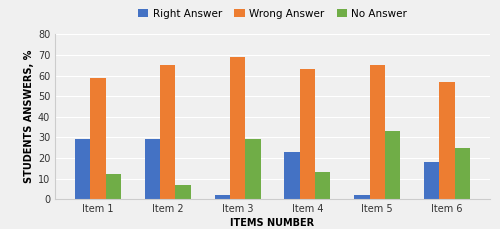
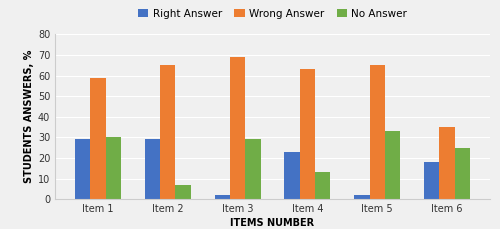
No Answer/Item 1: 12 -> 30
Wrong Answer/Item 6: 57 -> 35
